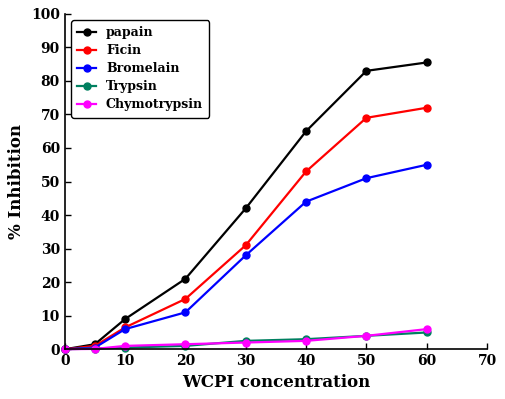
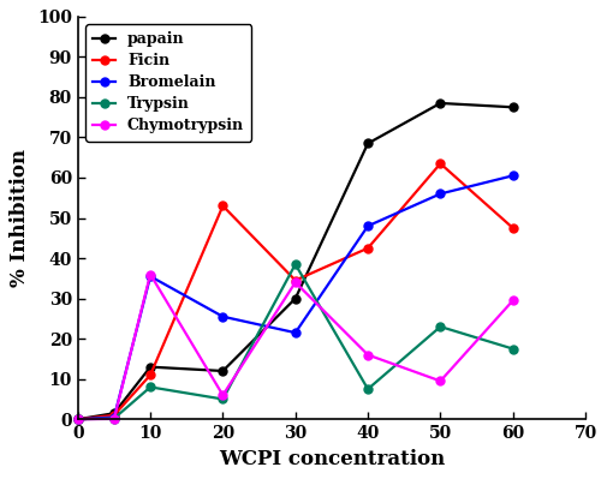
papain/10: 9.0 -> 13.0
Ficin/10: 6.5 -> 11.0
Bromelain/10: 6.0 -> 35.5
Trypsin/10: 0.5 -> 8.0
Chymotrypsin/10: 1.0 -> 36.0
papain/20: 21.0 -> 12.0
Ficin/20: 15.0 -> 53.0
Bromelain/20: 11.0 -> 25.5
Trypsin/20: 1.0 -> 5.0
Chymotrypsin/20: 1.5 -> 6.0
papain/30: 42.0 -> 30.0
Ficin/30: 31.0 -> 34.5
Bromelain/30: 28.0 -> 21.5
Trypsin/30: 2.5 -> 38.5
Chymotrypsin/30: 2.0 -> 34.0
papain/40: 65.0 -> 68.5
Ficin/40: 53.0 -> 42.5
Bromelain/40: 44.0 -> 48.0
Trypsin/40: 3.0 -> 7.5
Chymotrypsin/40: 2.5 -> 16.0
papain/50: 83.0 -> 78.5
Ficin/50: 69.0 -> 63.5
Bromelain/50: 51.0 -> 56.0
Trypsin/50: 4.0 -> 23.0
Chymotrypsin/50: 4.0 -> 9.5
papain/60: 85.5 -> 77.5
Ficin/60: 72.0 -> 47.5
Bromelain/60: 55.0 -> 60.5
Trypsin/60: 5.0 -> 17.5
Chymotrypsin/60: 6.0 -> 29.5
